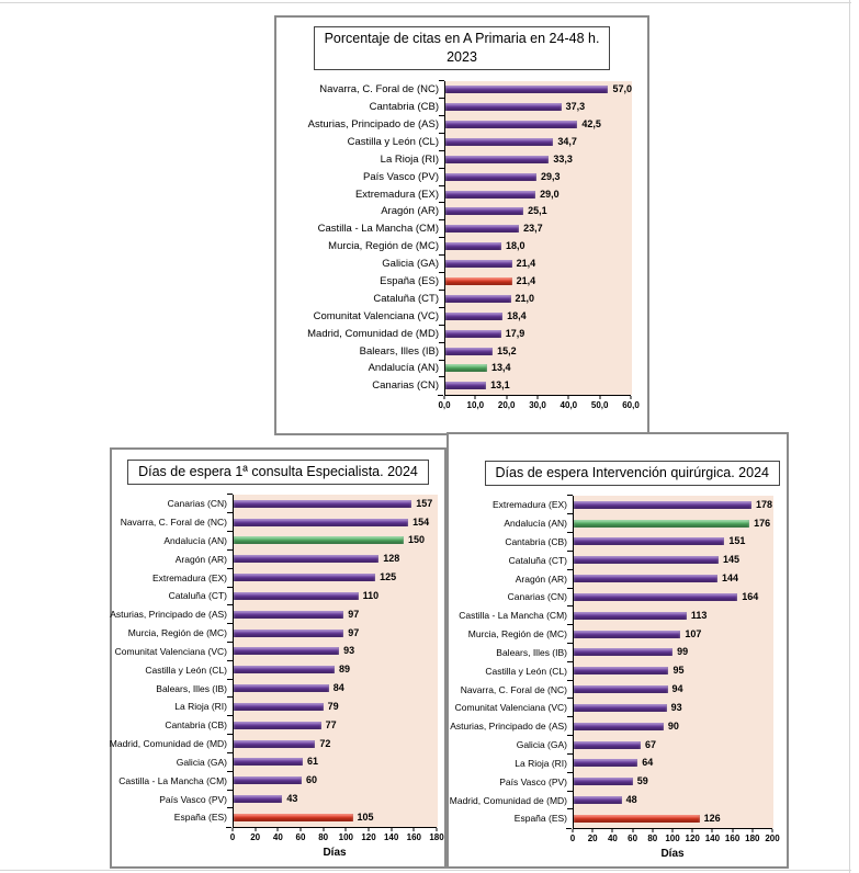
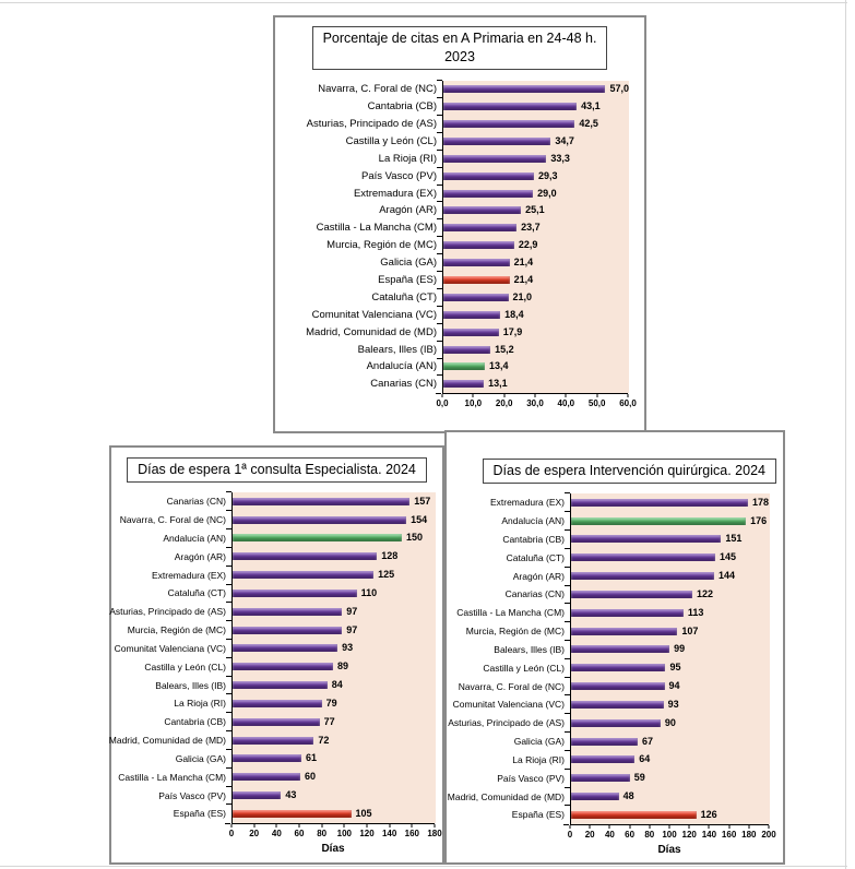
Porcentaje de citas en A Primaria en 24-48 h. 2023/Cantabria (CB): 37,3 -> 43,1
Porcentaje de citas en A Primaria en 24-48 h. 2023/Murcia, Región de (MC): 18,0 -> 22,9
Días de espera Intervención quirúrgica. 2024/Canarias (CN): 164 -> 122
